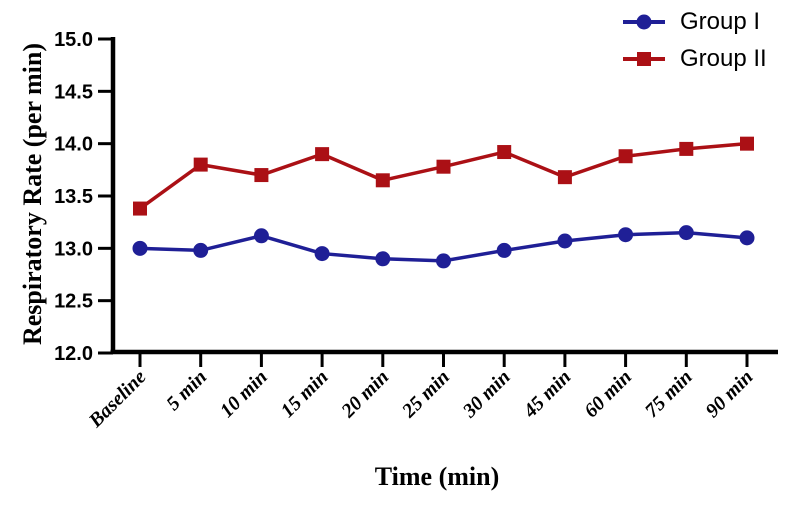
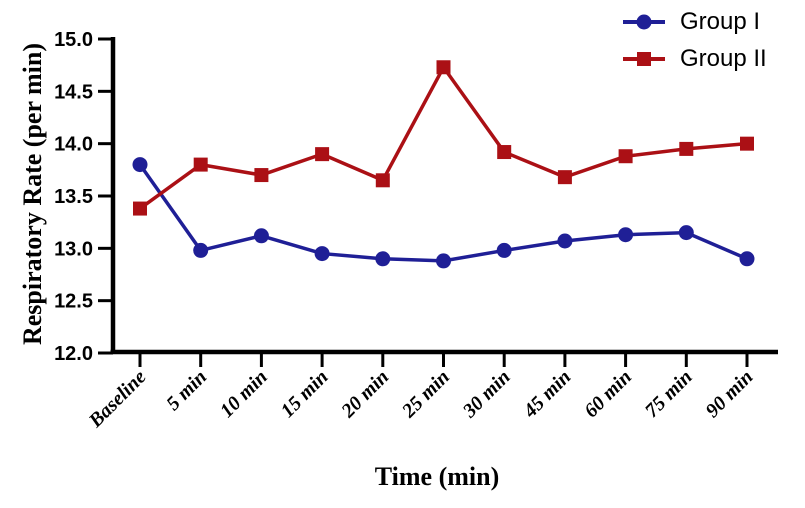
Group I/Baseline: 13.00 -> 13.80
Group II/25 min: 13.78 -> 14.73
Group I/90 min: 13.10 -> 12.90
